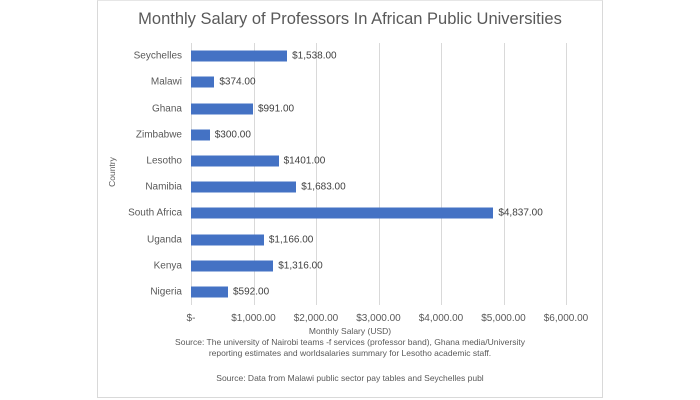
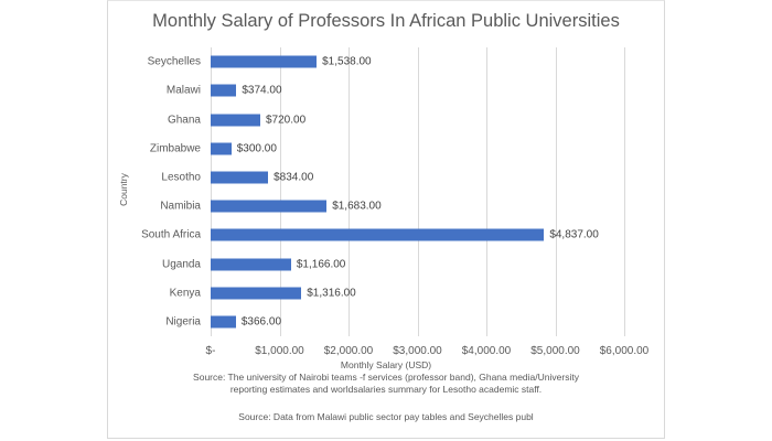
Ghana: $991.00 -> $720.00
Lesotho: $1401.00 -> $834.00
Nigeria: $592.00 -> $366.00
